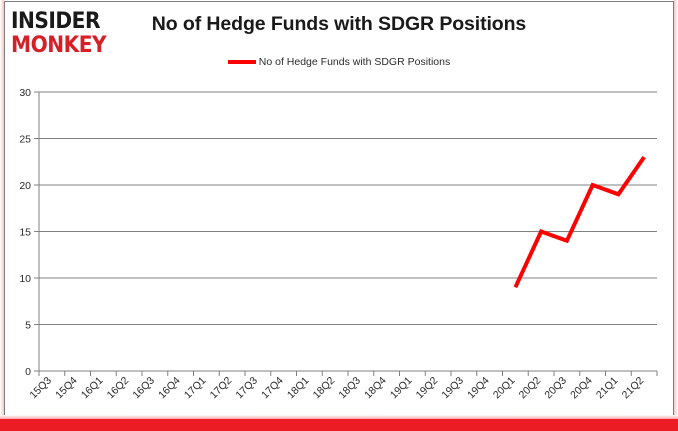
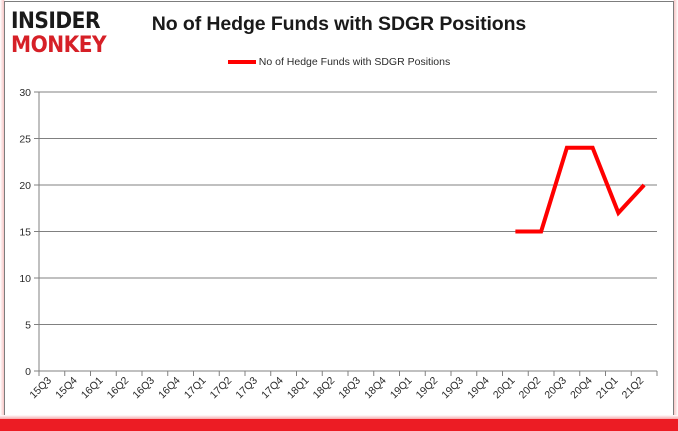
20Q1: 9 -> 15
20Q3: 14 -> 24
20Q4: 20 -> 24
21Q1: 19 -> 17
21Q2: 23 -> 20
